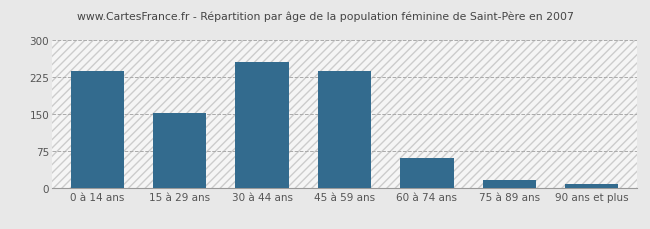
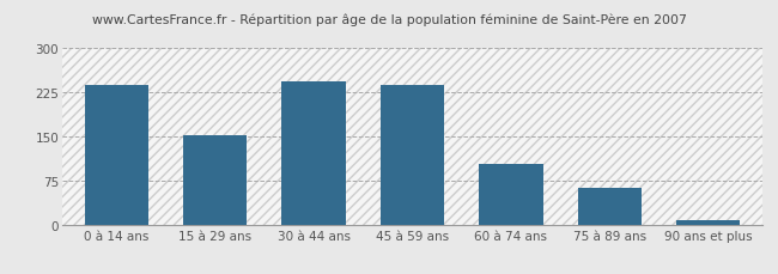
30 à 44 ans: 255 -> 243
60 à 74 ans: 60 -> 103
75 à 89 ans: 15 -> 63
